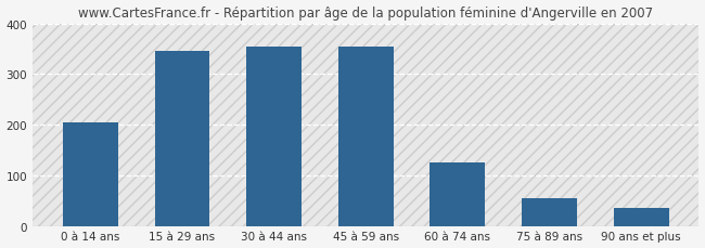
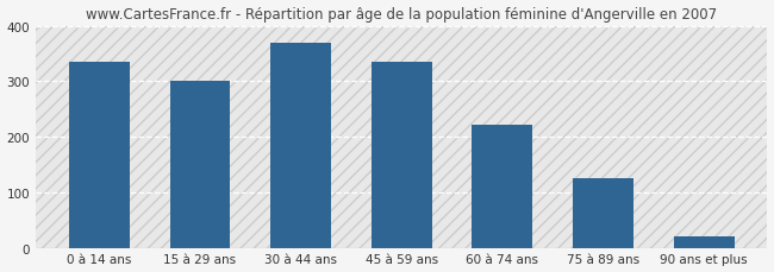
0 à 14 ans: 205 -> 335
15 à 29 ans: 345 -> 300
30 à 44 ans: 355 -> 370
45 à 59 ans: 355 -> 335
60 à 74 ans: 125 -> 222
75 à 89 ans: 55 -> 125
90 ans et plus: 35 -> 20
